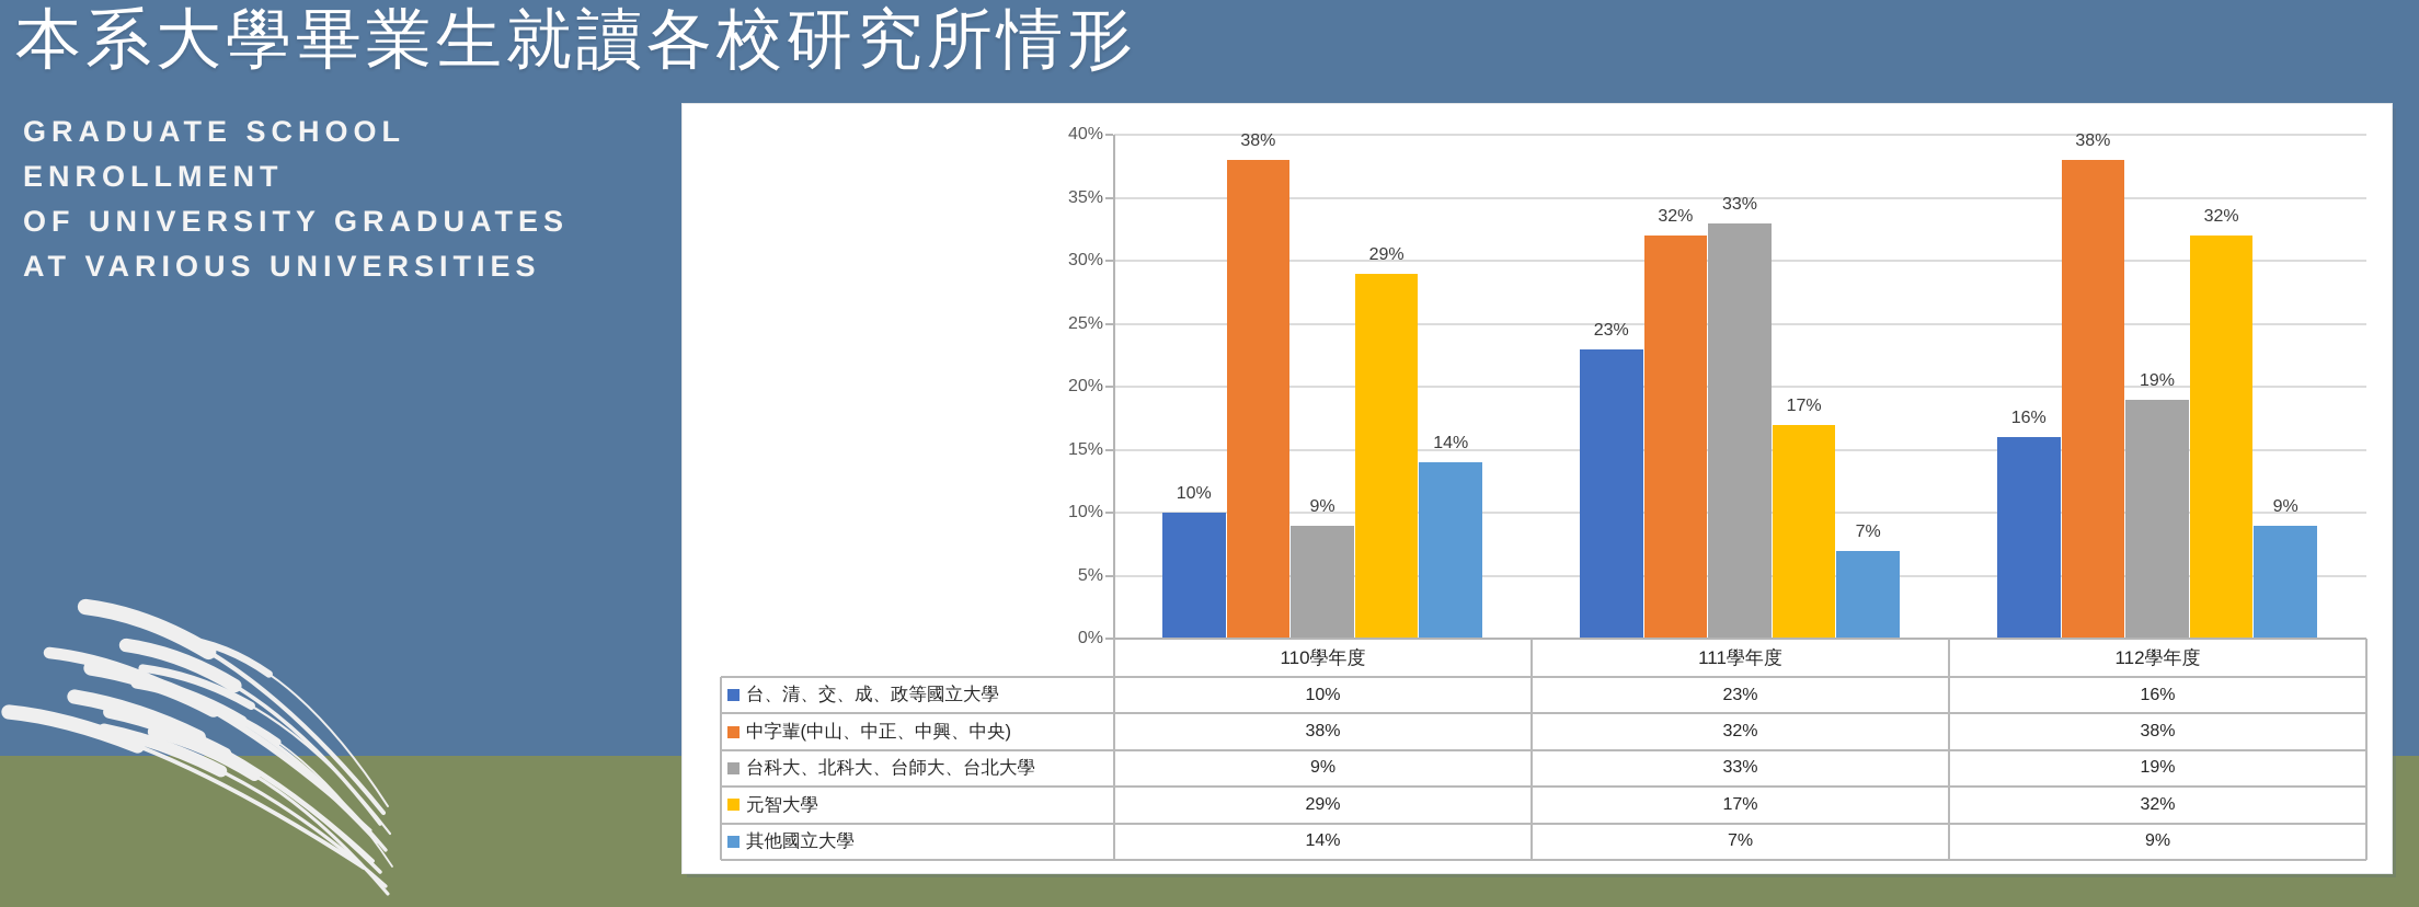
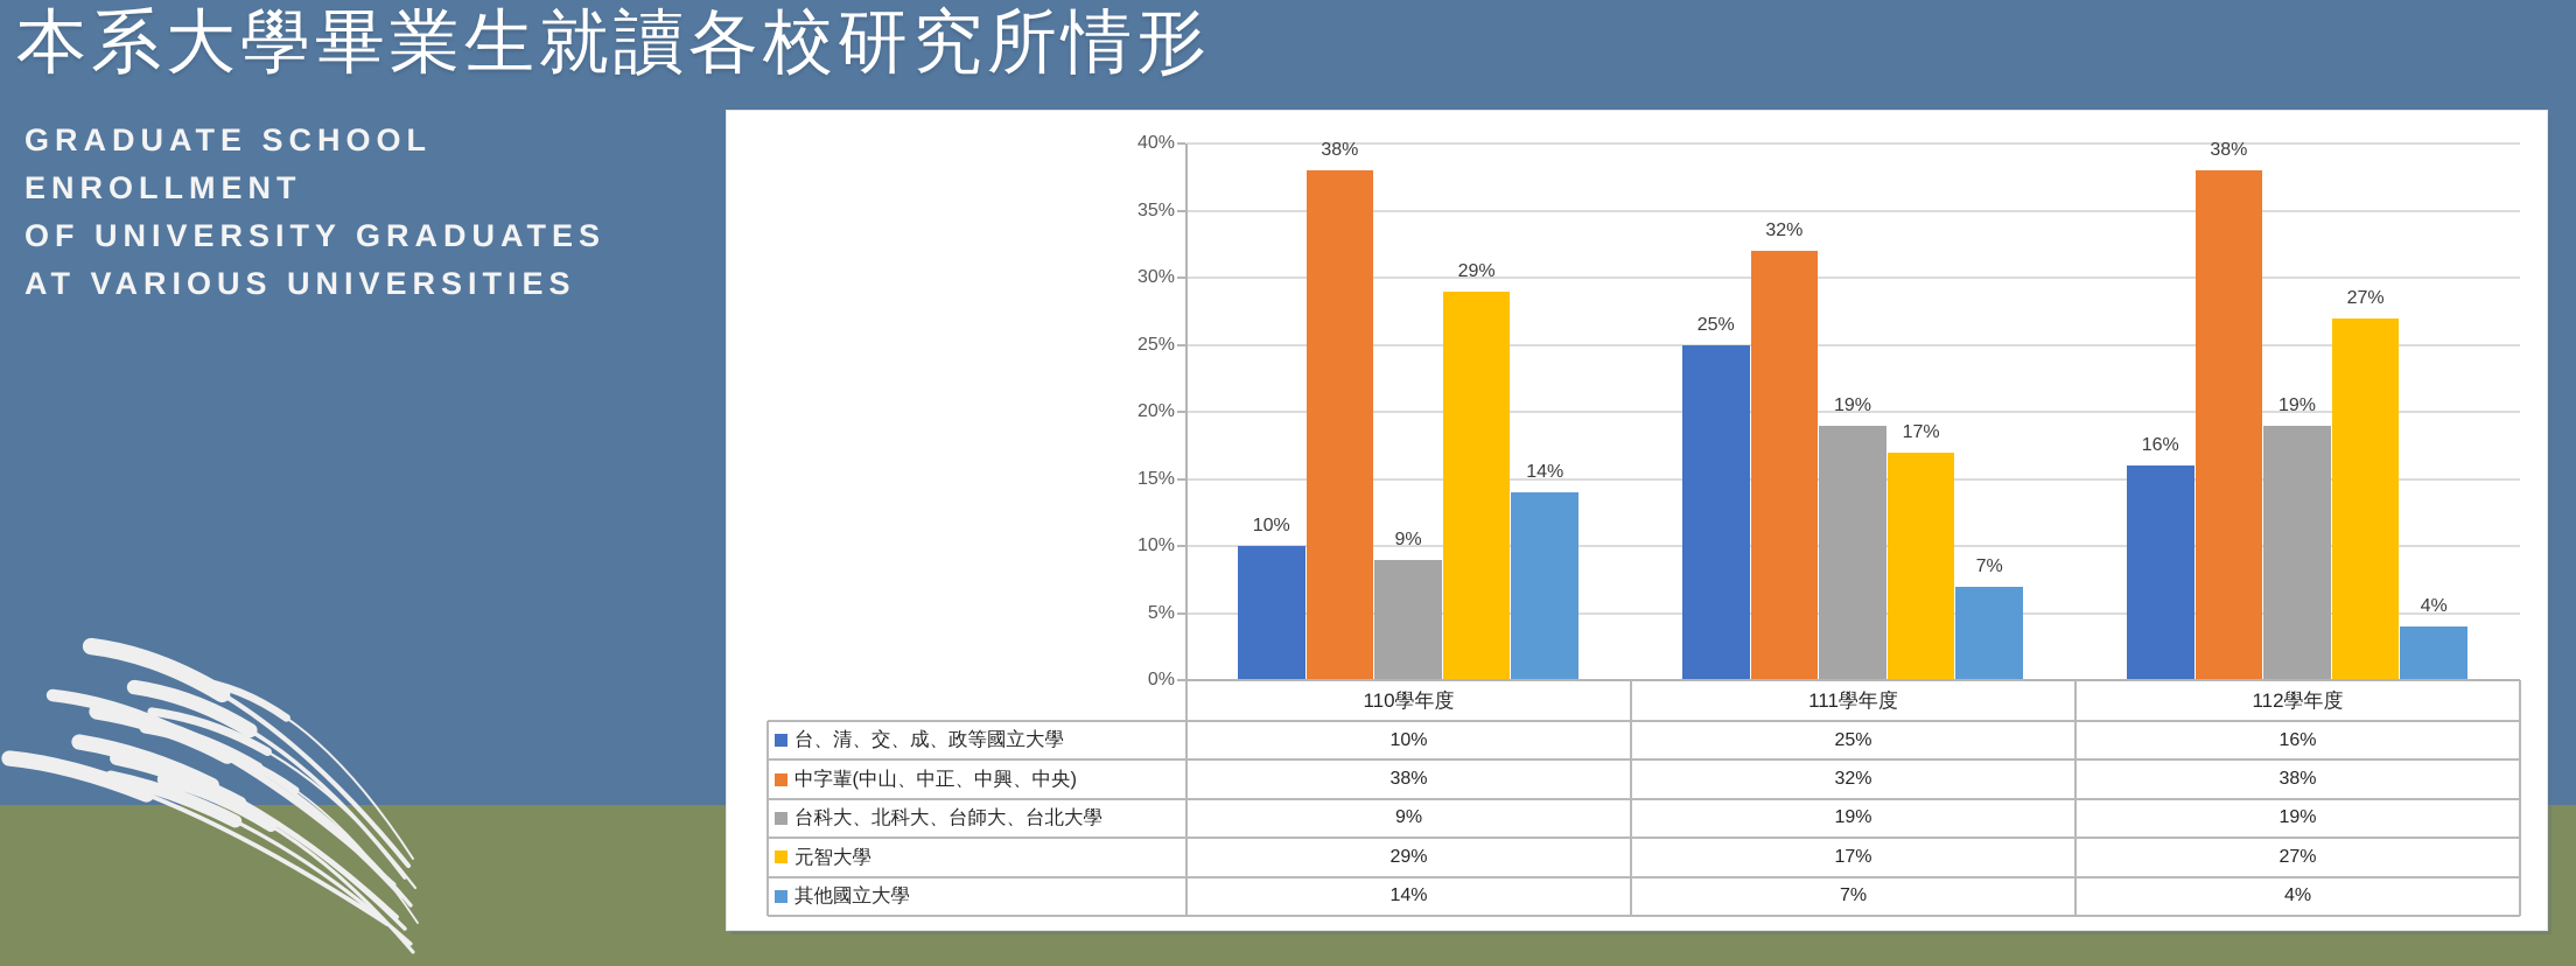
台、清、交、成、政等國立大學/111學年度: 23% -> 25%
台科大、北科大、台師大、台北大學/111學年度: 33% -> 19%
元智大學/112學年度: 32% -> 27%
其他國立大學/112學年度: 9% -> 4%
